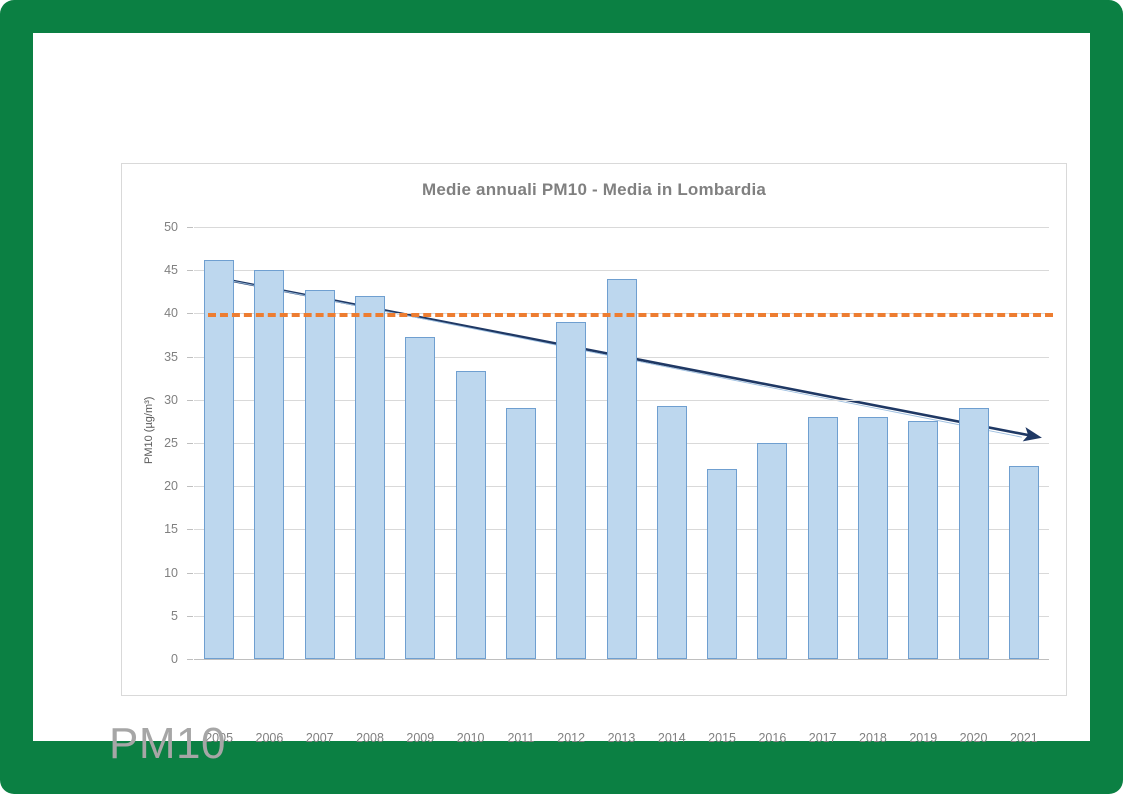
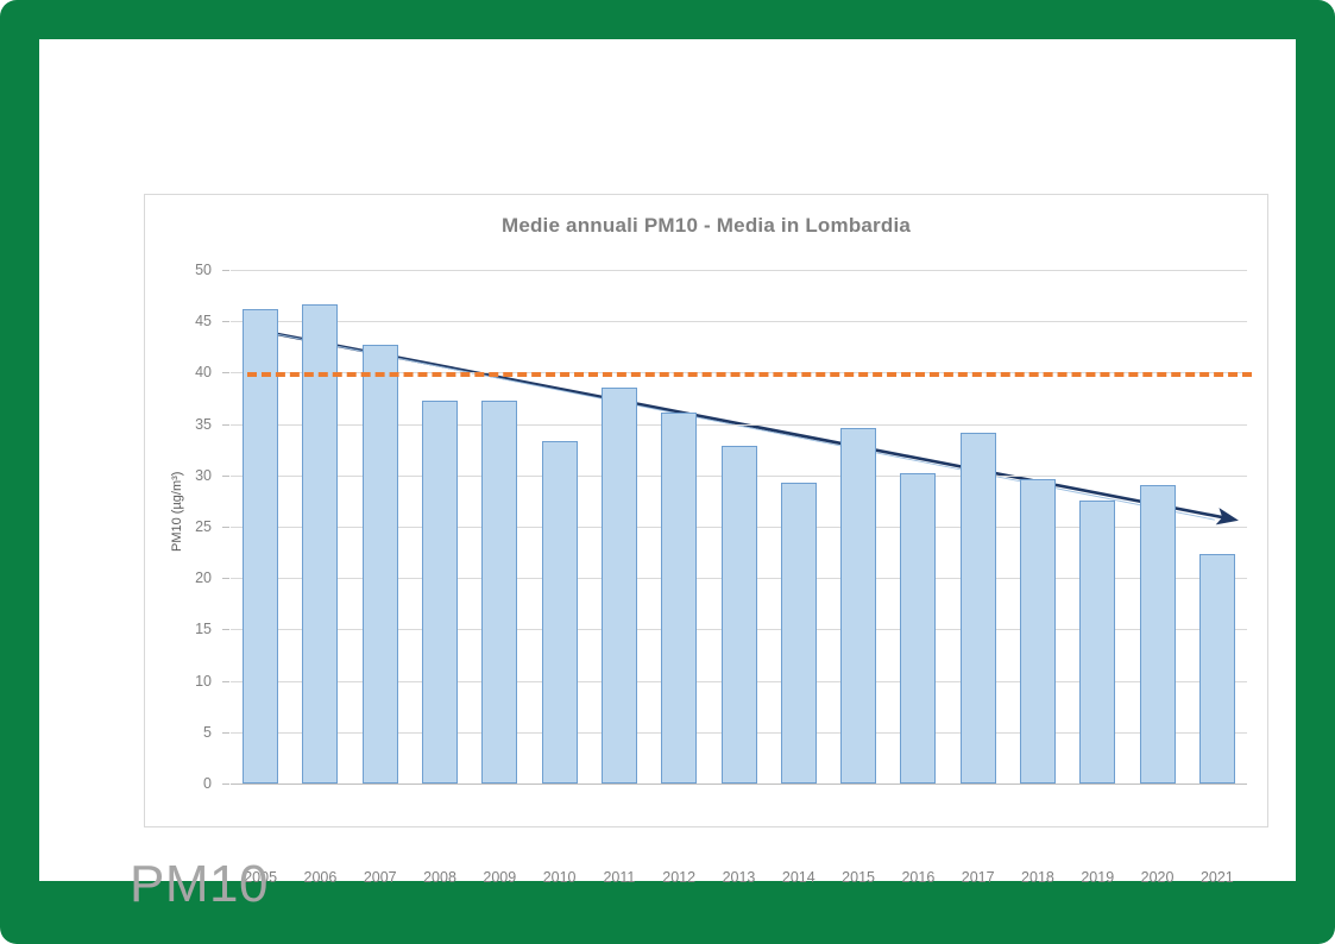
2006: 45 -> 47
2008: 42 -> 37
2011: 29 -> 39
2012: 39 -> 36
2013: 44 -> 33
2015: 22 -> 35
2016: 25 -> 30
2017: 28 -> 34
2018: 28 -> 30
